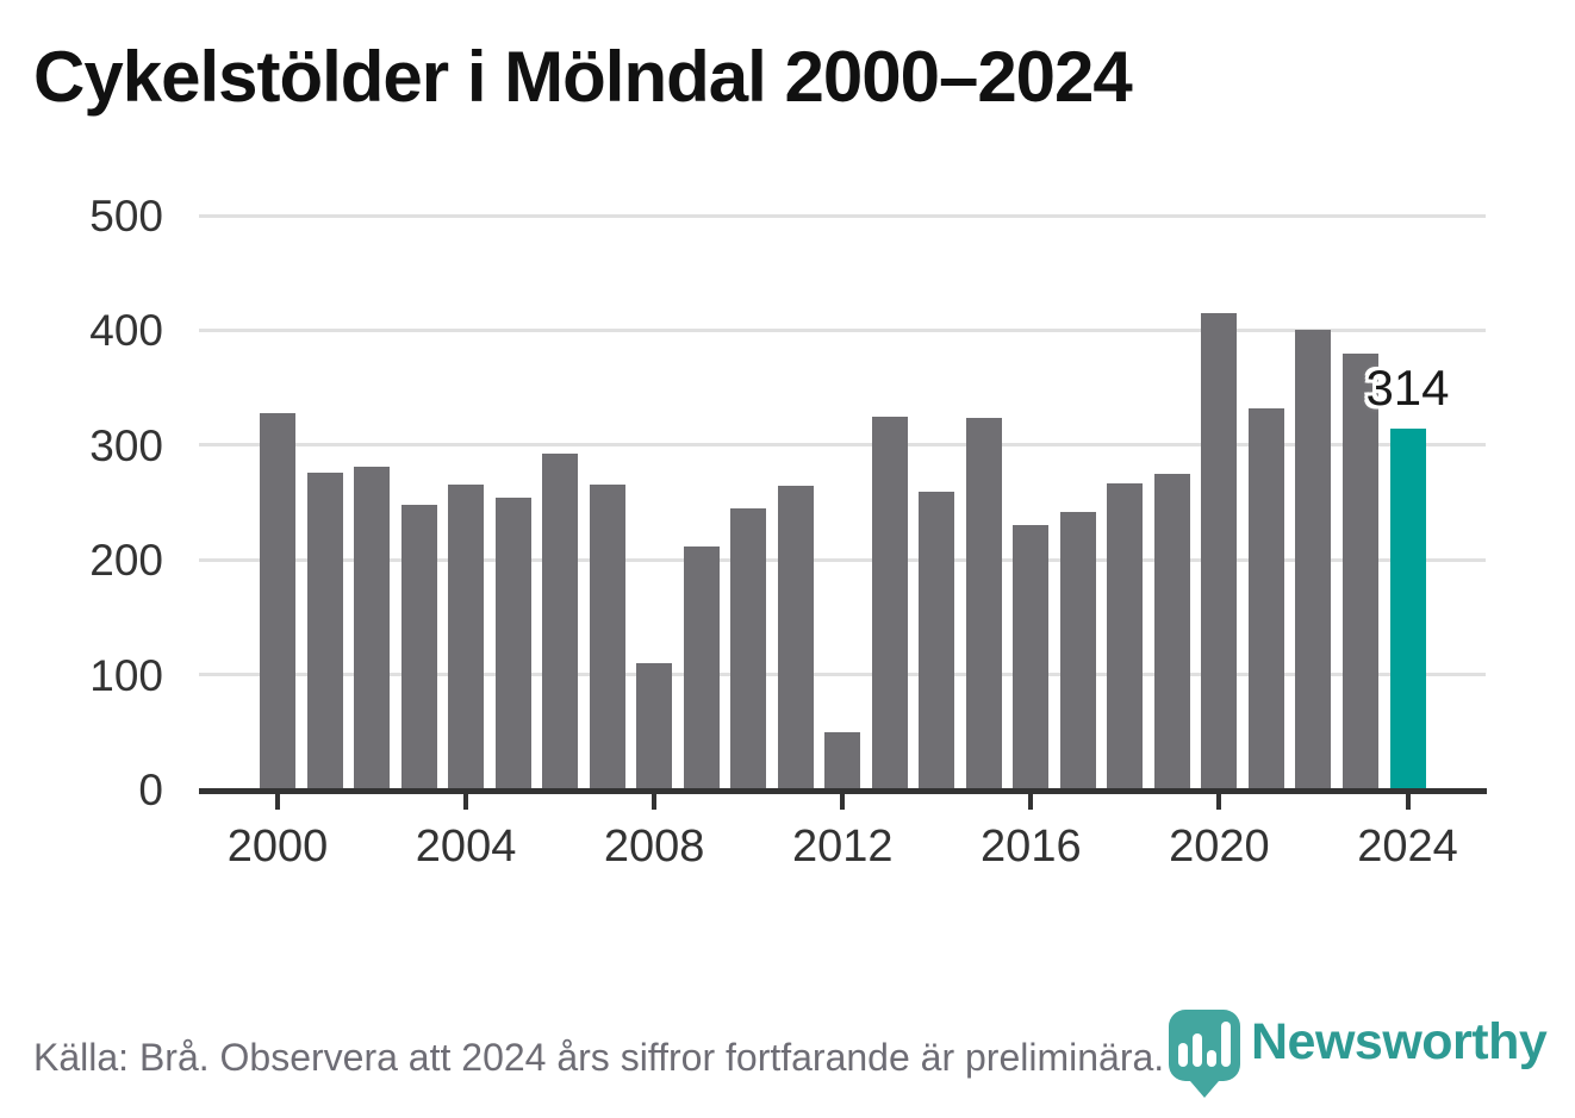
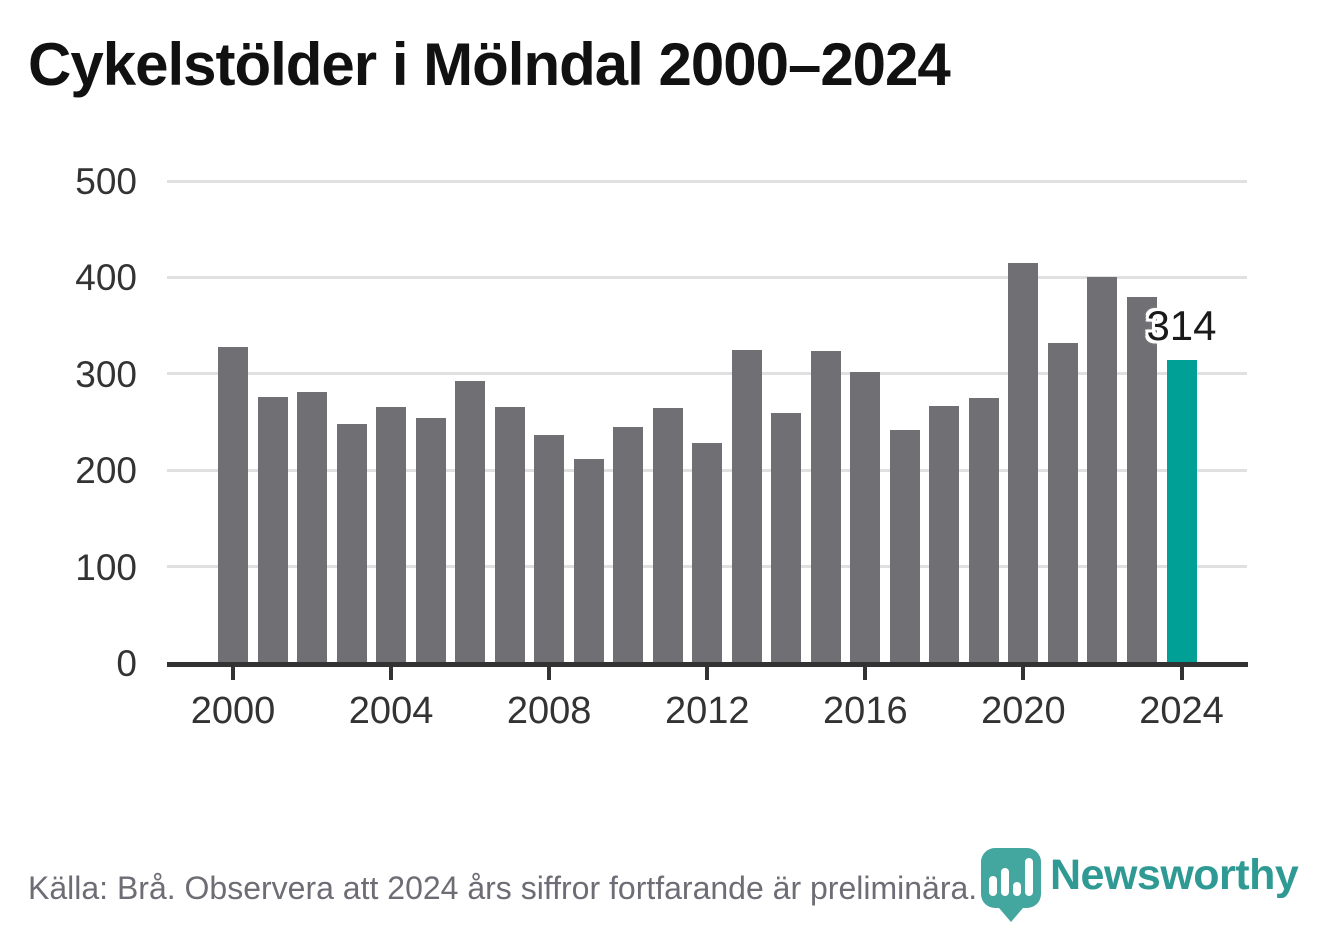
2008: 110 -> 240
2012: 50 -> 230
2016: 230 -> 300
